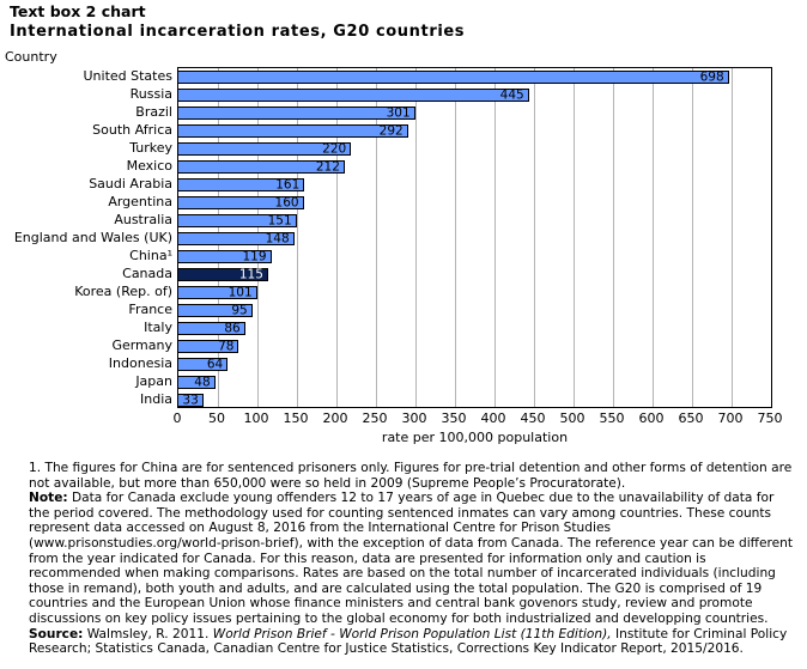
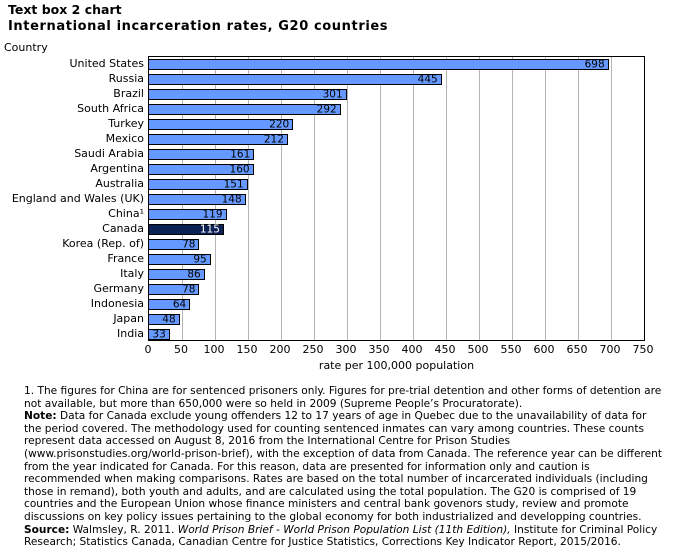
Korea (Rep. of): 101 -> 78
